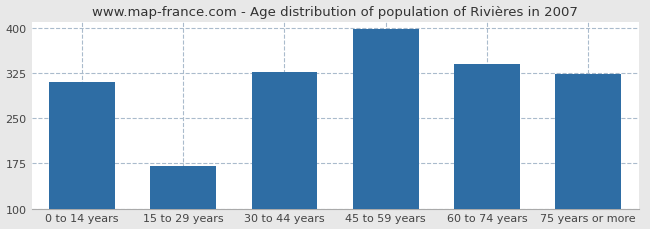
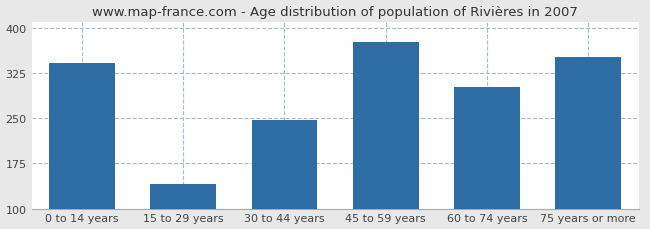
0 to 14 years: 310 -> 342
15 to 29 years: 170 -> 140
30 to 44 years: 327 -> 246
45 to 59 years: 397 -> 376
60 to 74 years: 340 -> 302
75 years or more: 323 -> 352
